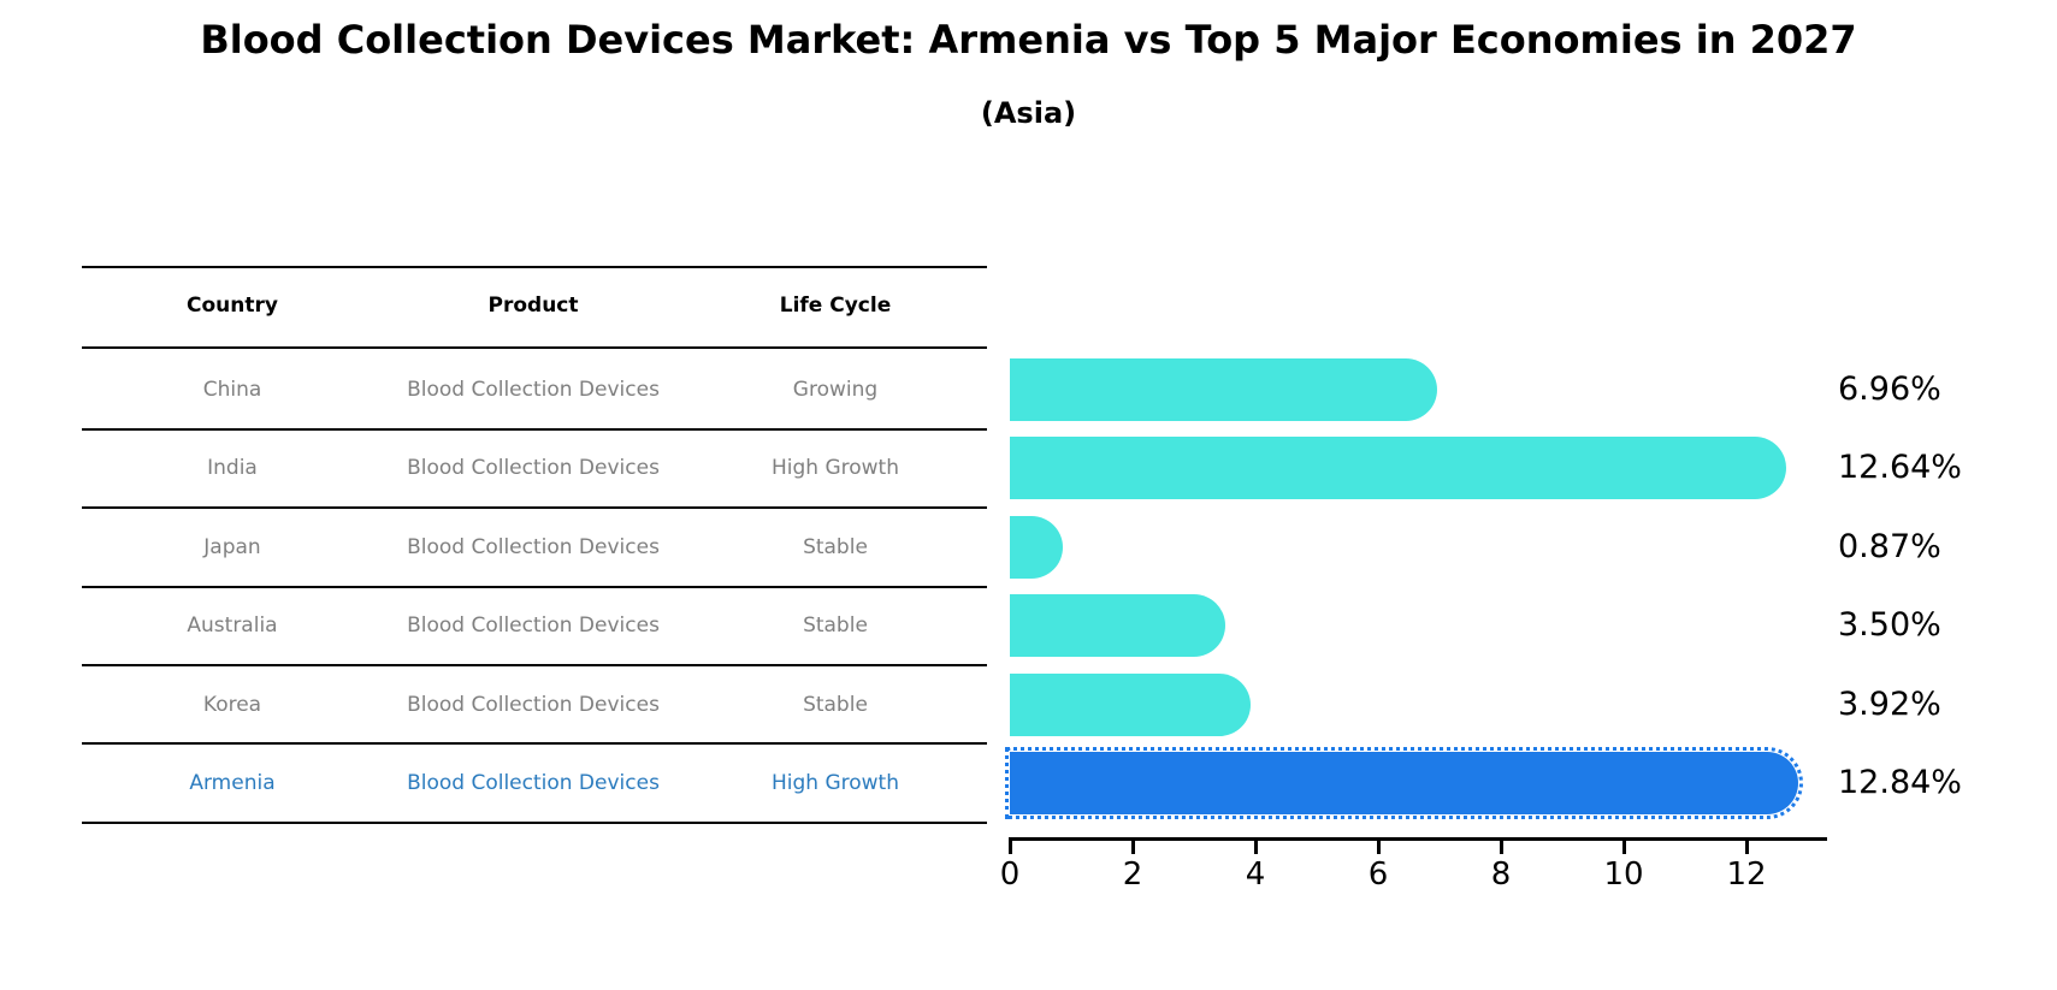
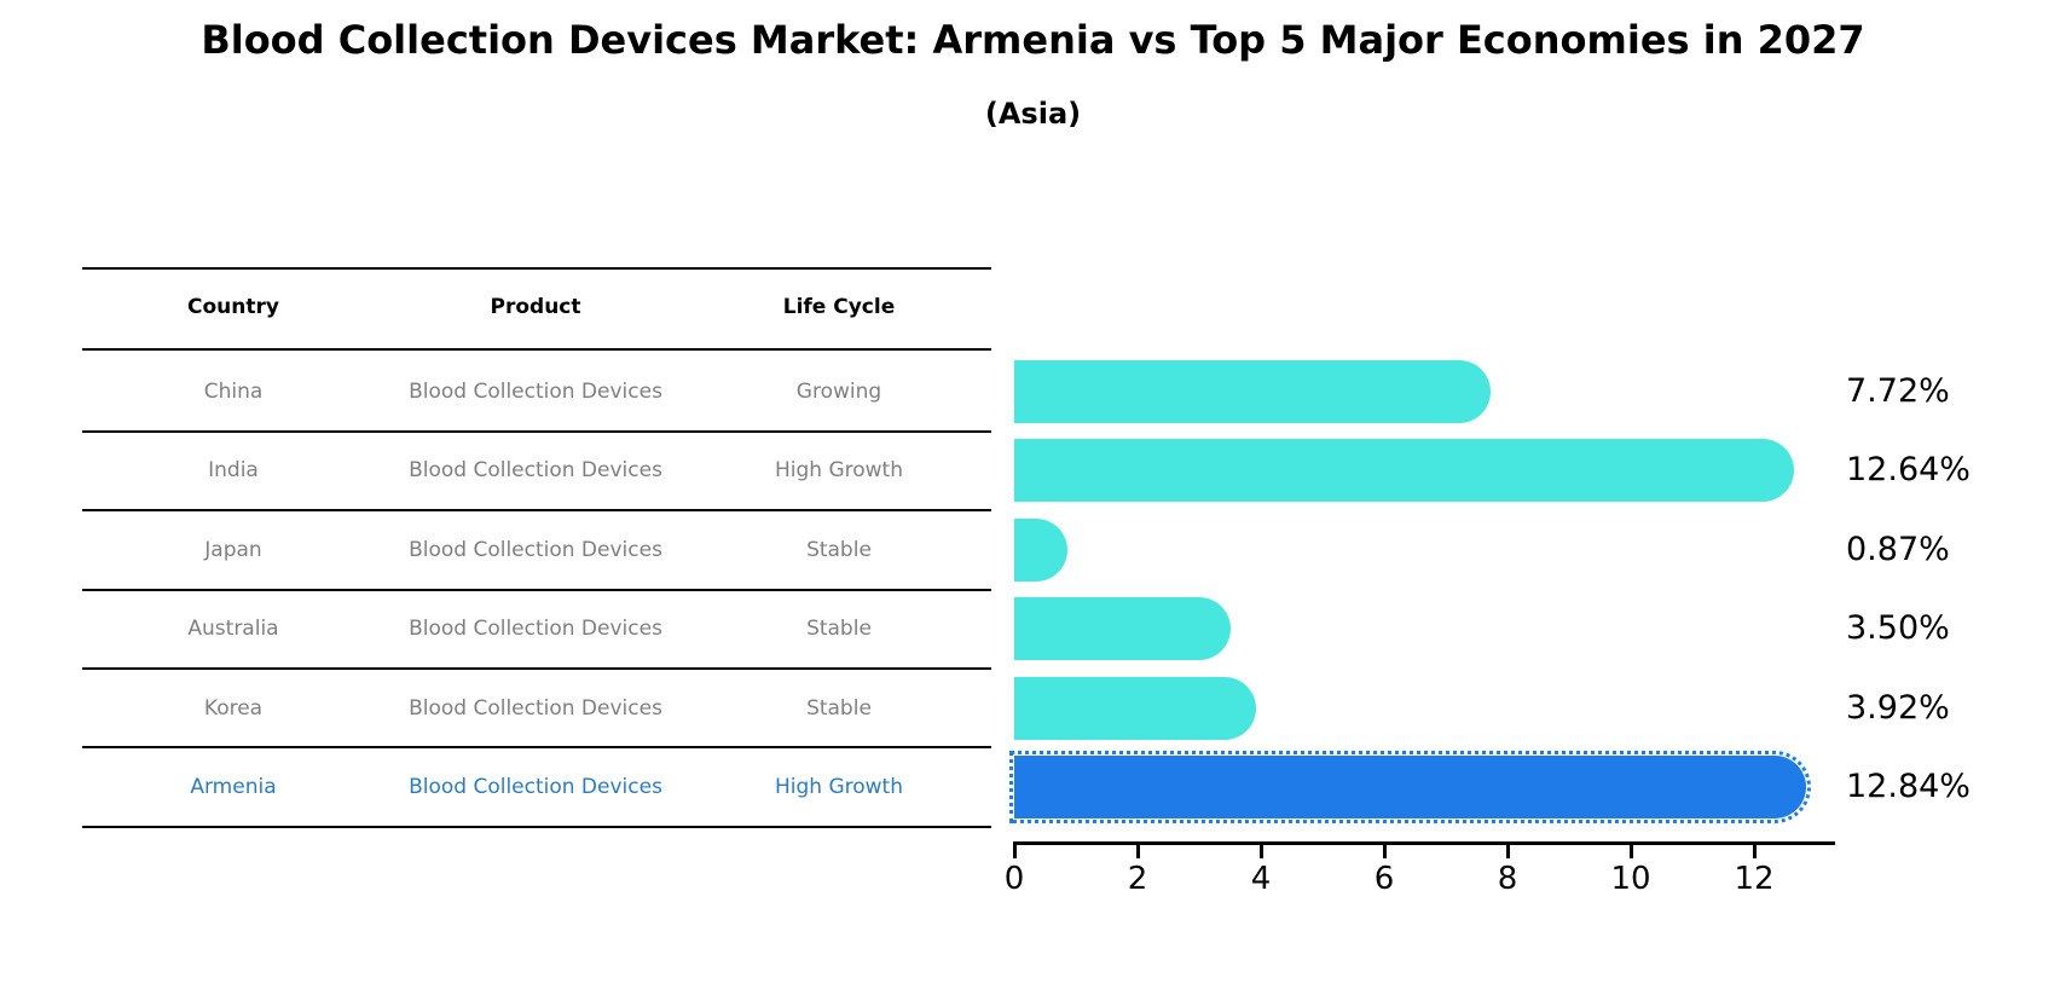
China: 6.96% -> 7.72%
